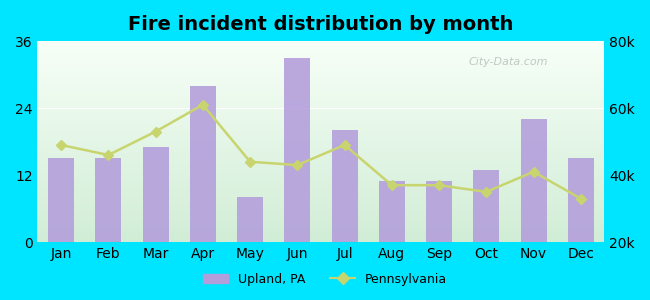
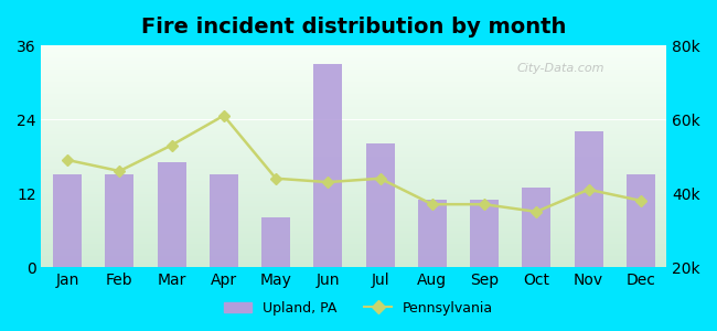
Upland, PA/Apr: 28 -> 15
Pennsylvania/Jul: 49k -> 44k
Pennsylvania/Dec: 33k -> 38k
